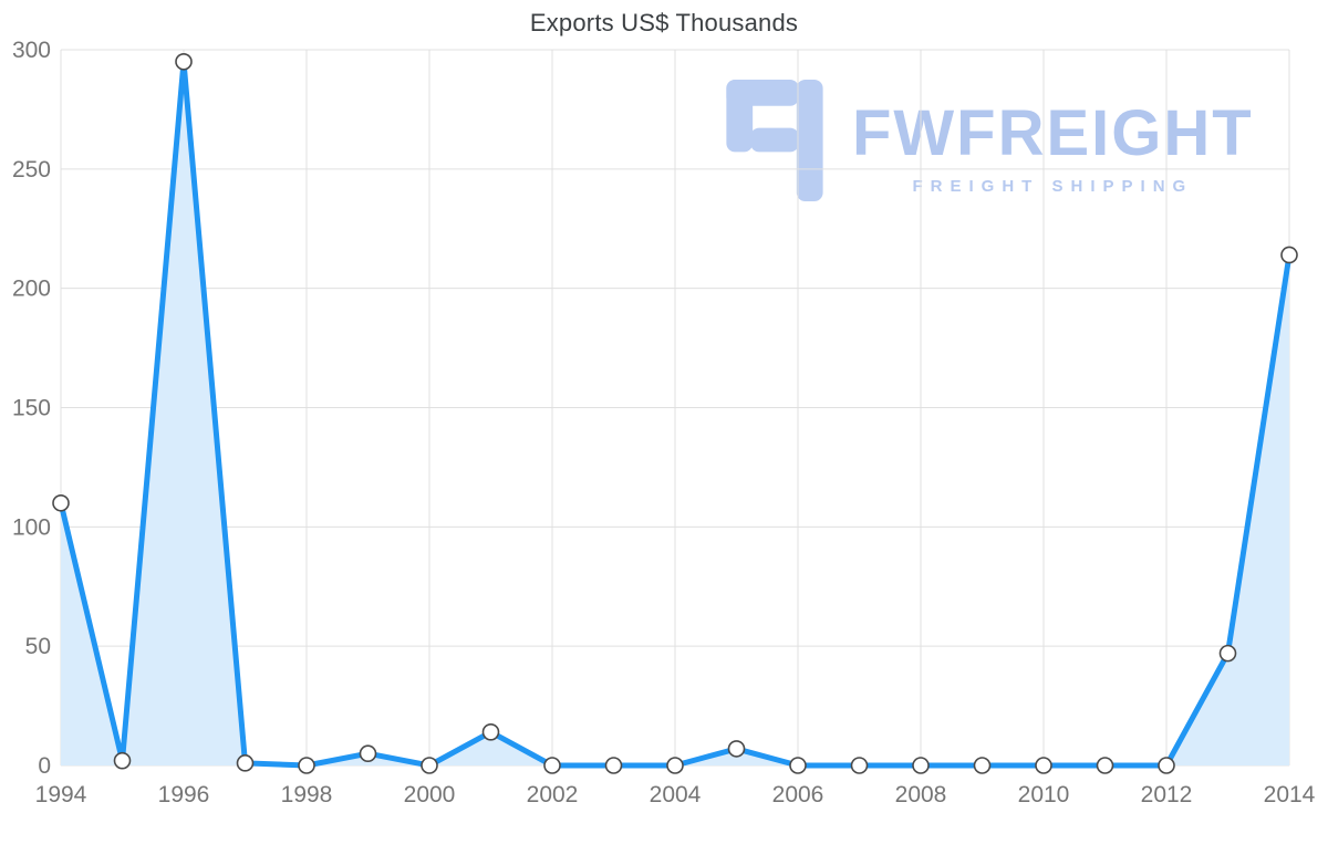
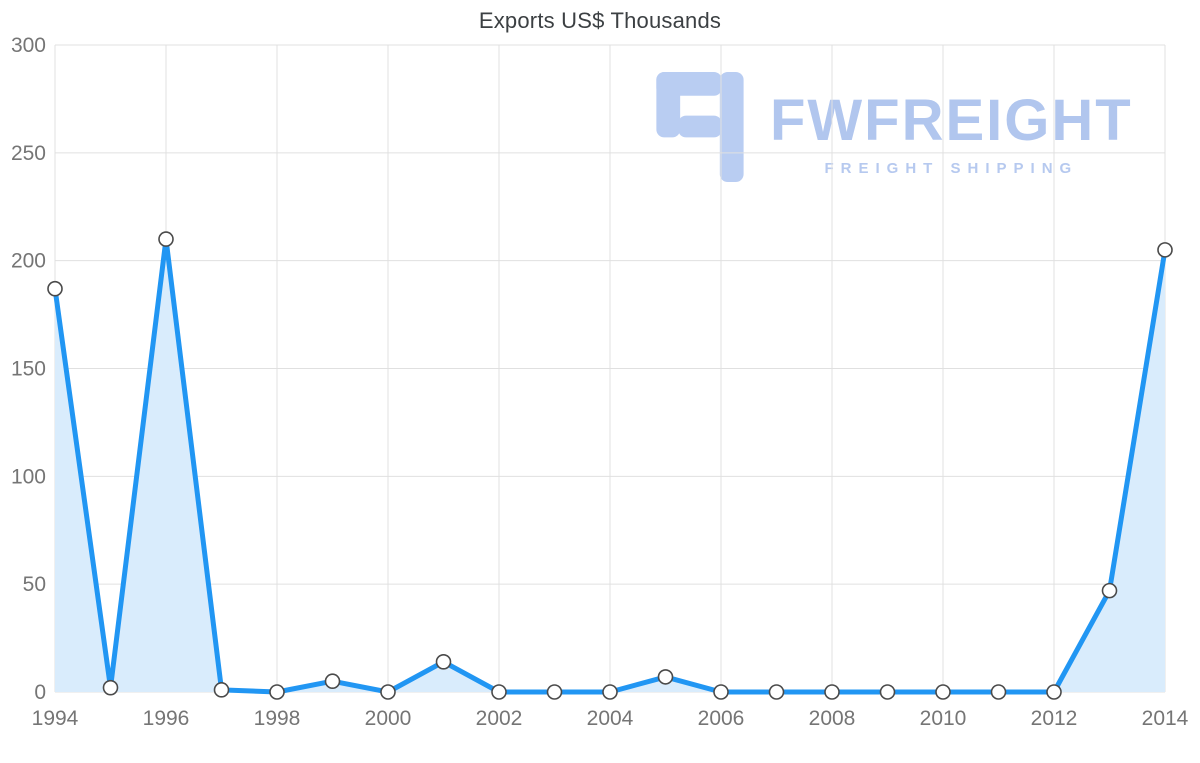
1994: 110 -> 187
1996: 295 -> 210
2014: 214 -> 205
